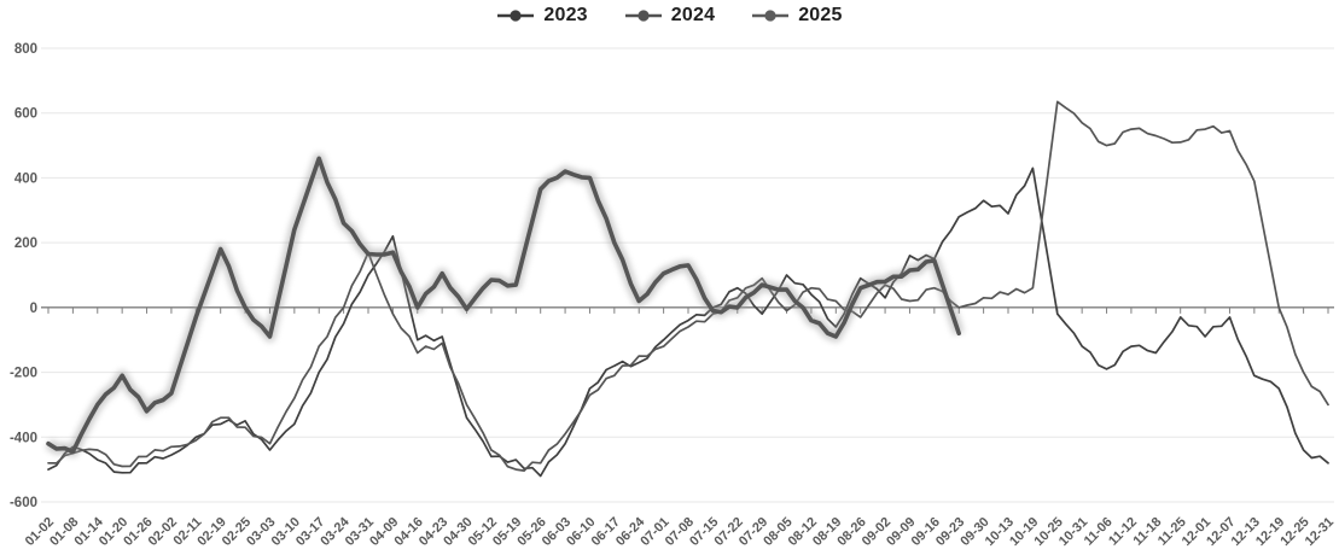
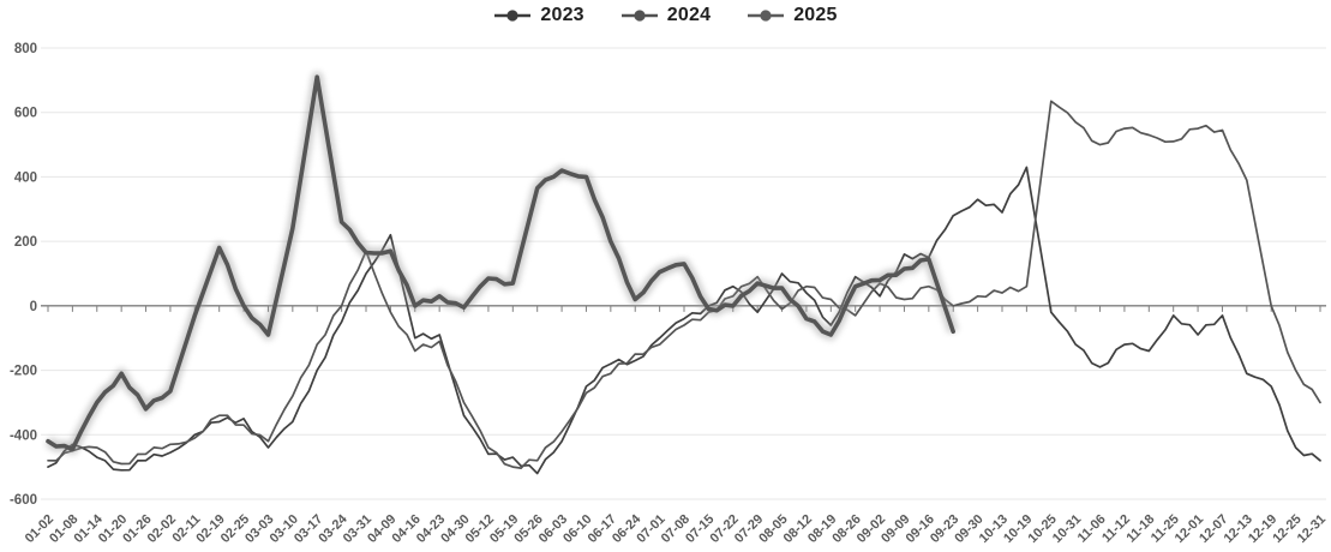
2025/03-17: 460 -> 710
2025/04-23: 100 -> 30
